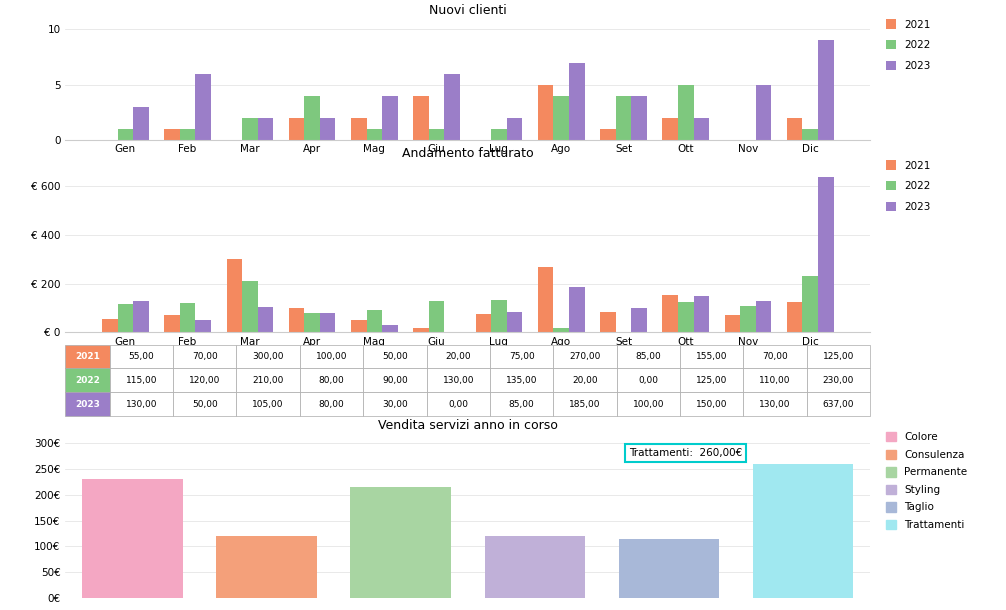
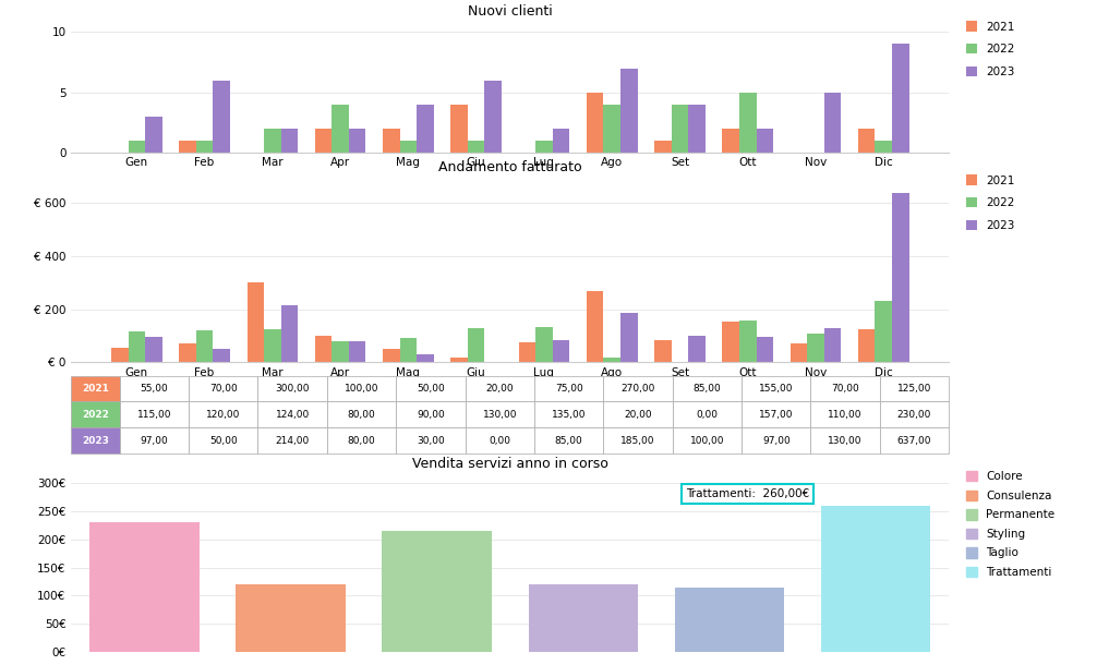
Andamento fatturato/2023/Gen: 130,00 -> 97,00
Andamento fatturato/2022/Mar: 210,00 -> 124,00
Andamento fatturato/2023/Mar: 105,00 -> 214,00
Andamento fatturato/2022/Ott: 125,00 -> 157,00
Andamento fatturato/2023/Ott: 150,00 -> 97,00
